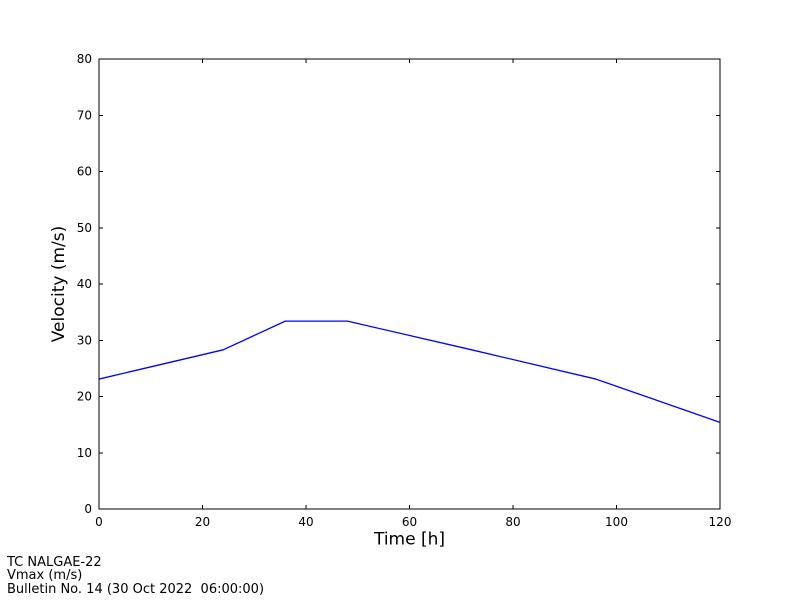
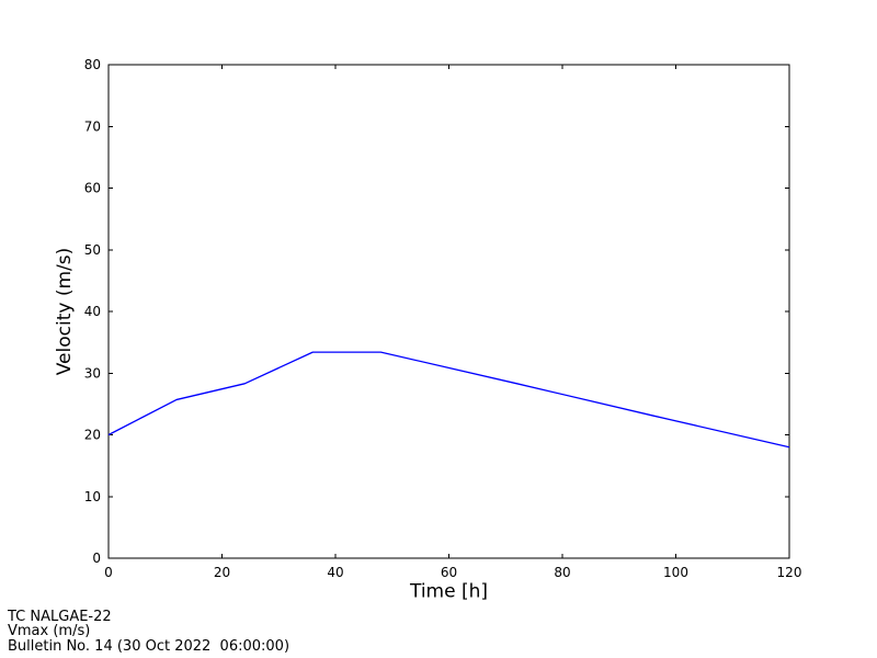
0: 23 -> 20
120: 15 -> 18
